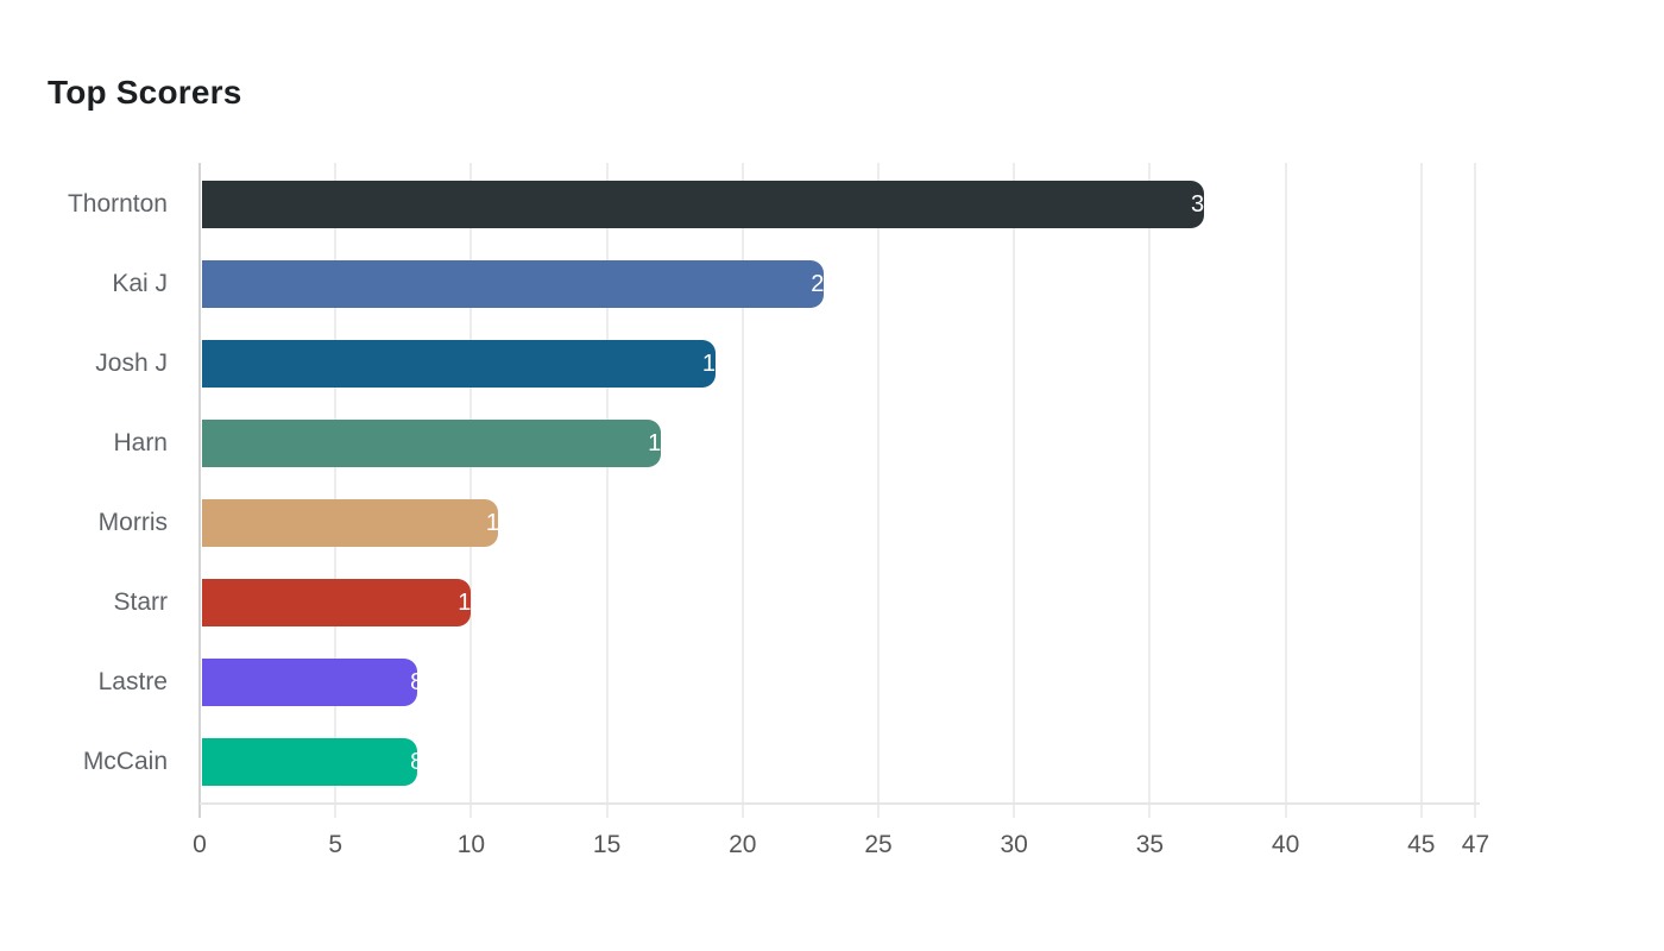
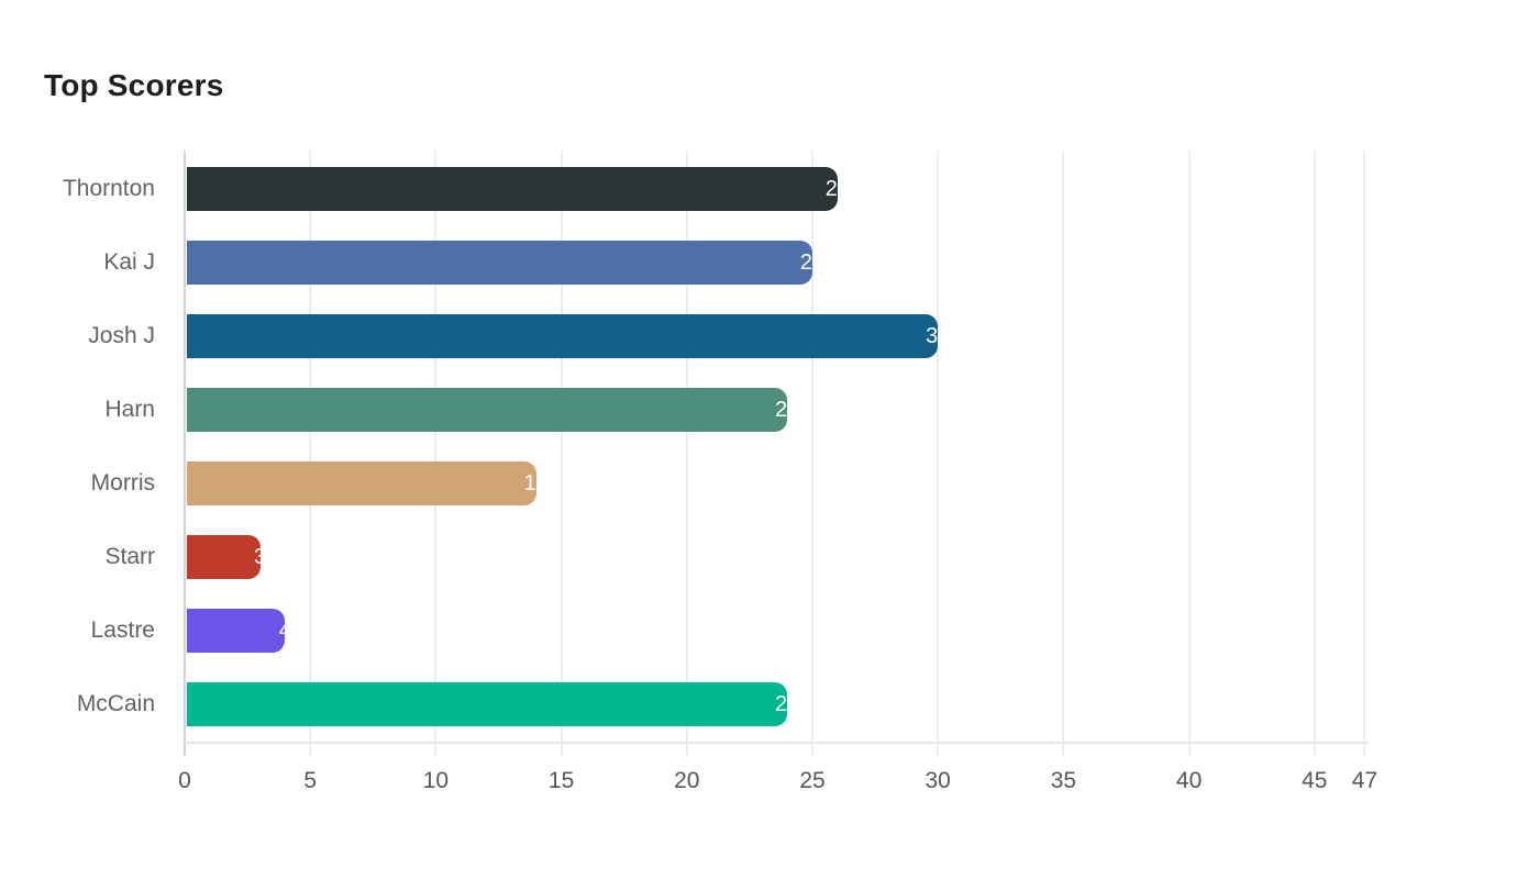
Thornton: 37 -> 26
Kai J: 23 -> 25
Josh J: 19 -> 30
Harn: 17 -> 24
Morris: 11 -> 14
Starr: 10 -> 3
Lastre: 8 -> 4
McCain: 8 -> 24
